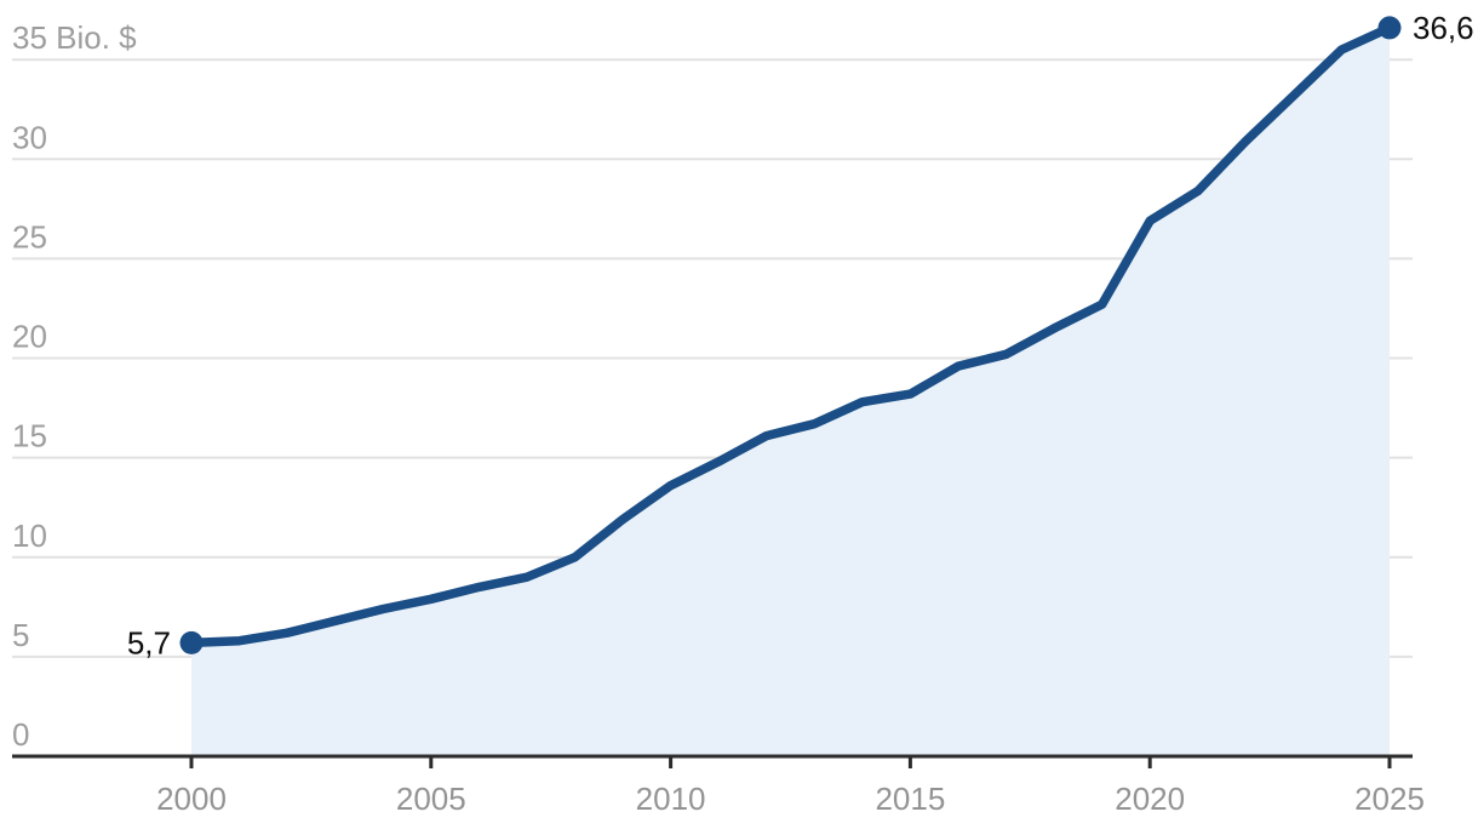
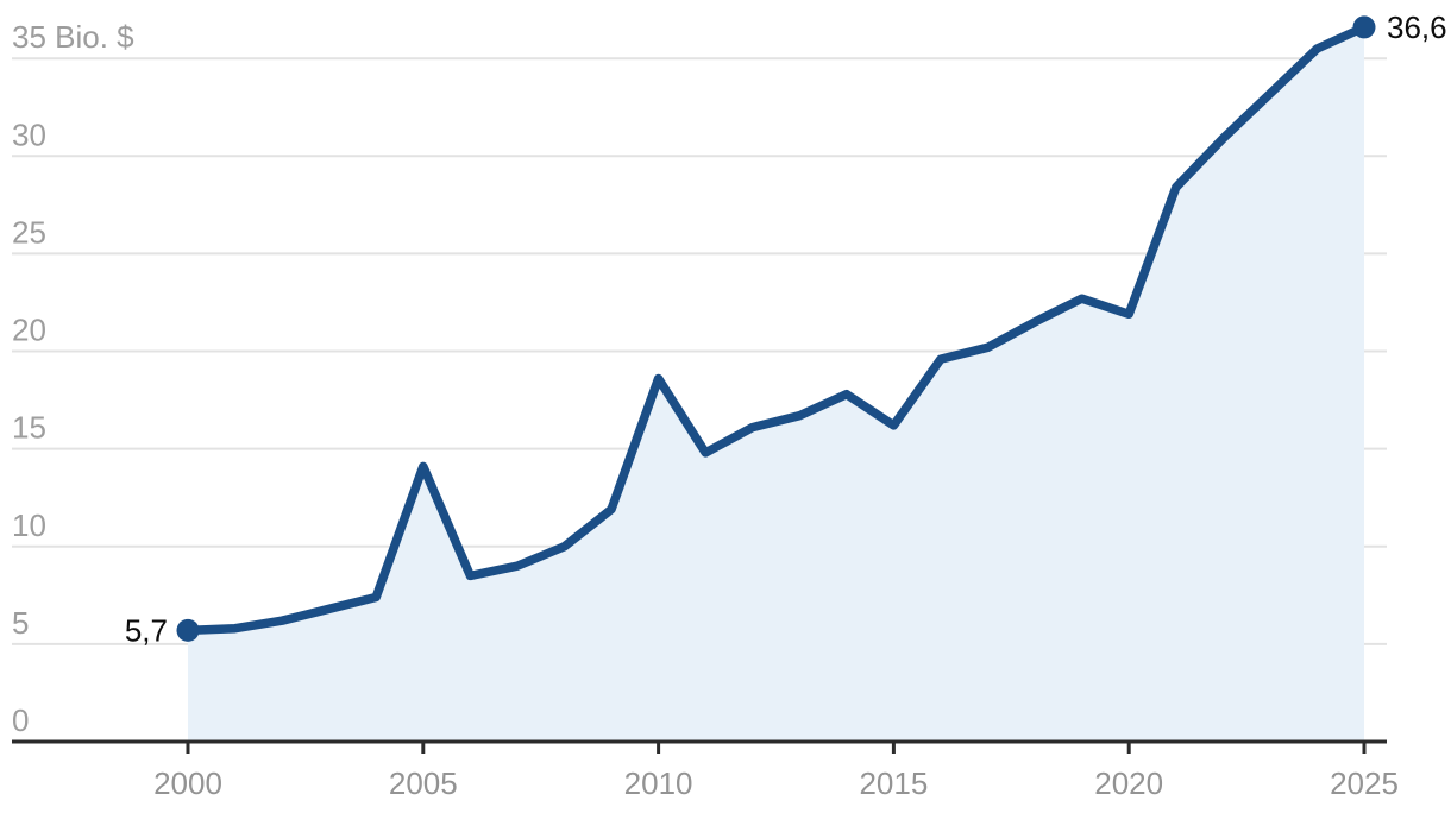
2005: 7.9 -> 14.1
2010: 13.6 -> 18.6
2015: 18.2 -> 16.2
2020: 26.9 -> 21.9
